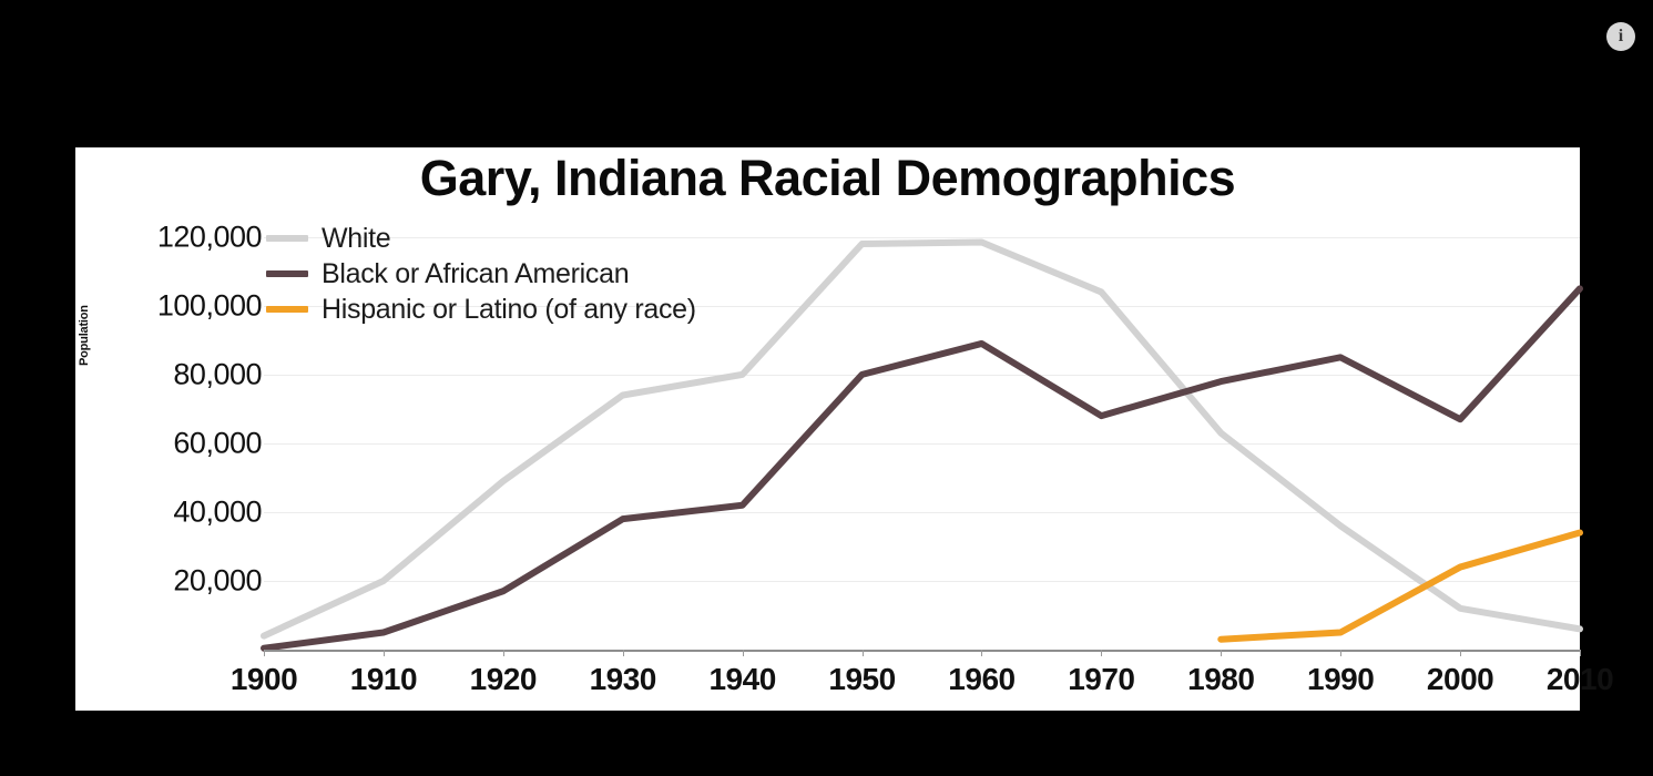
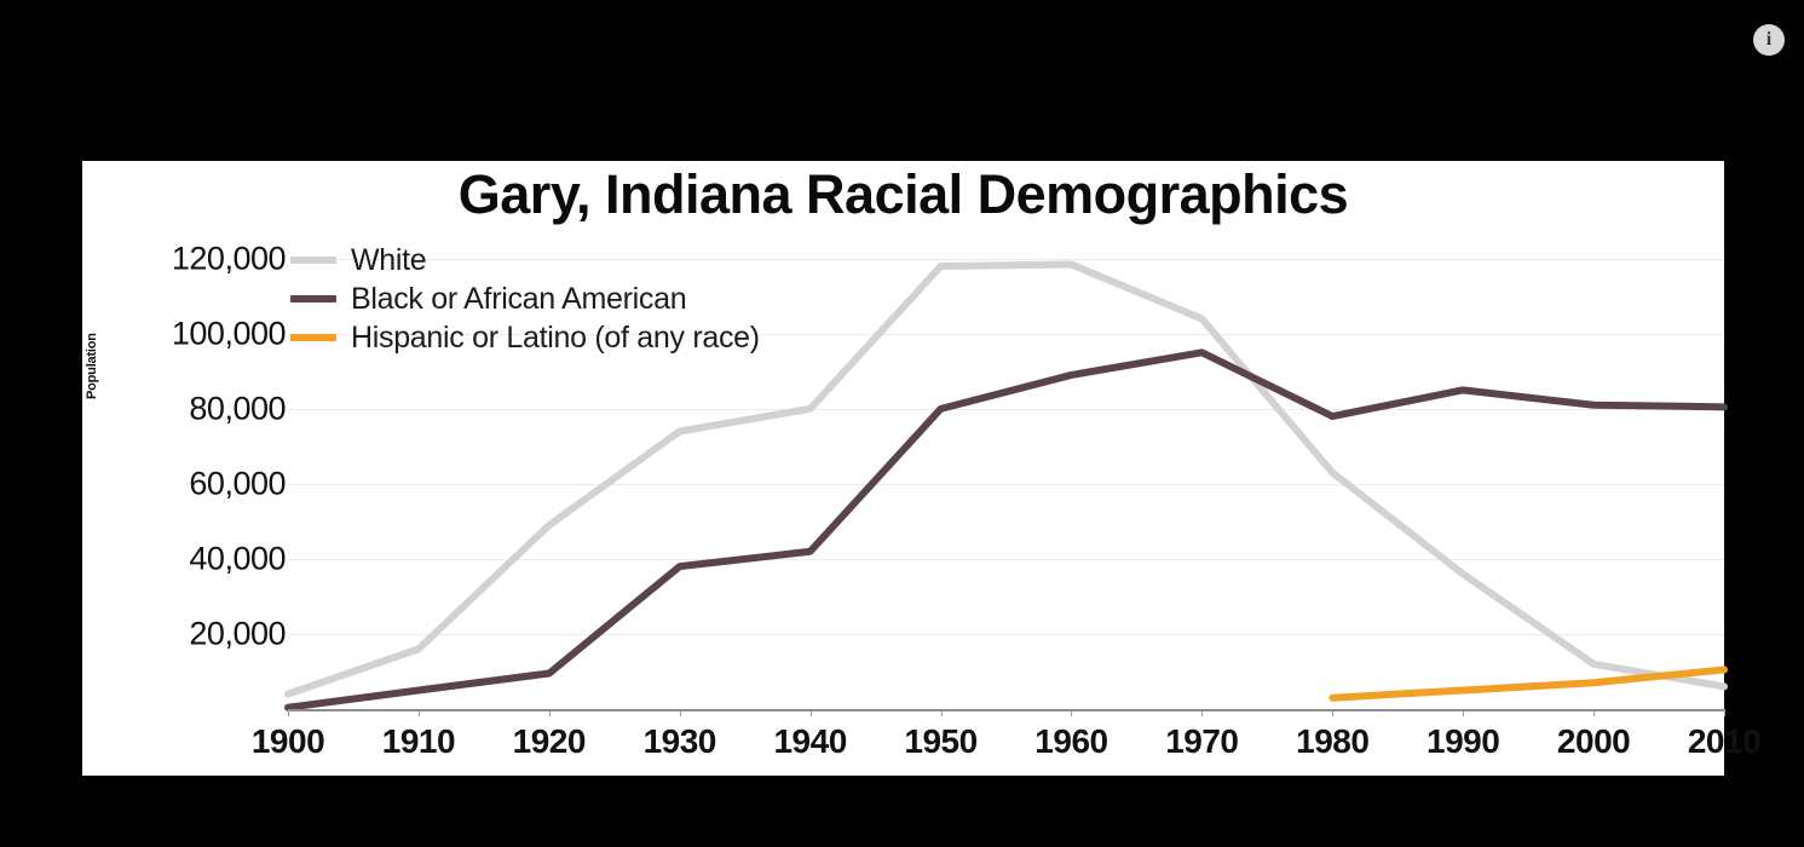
White/1910: 20000 -> 16000
Black or African American/1920: 17000 -> 10000
Black or African American/1970: 68000 -> 95000
Black or African American/2000: 67000 -> 81000
Hispanic or Latino (of any race)/2000: 24000 -> 7000
Black or African American/2010: 105000 -> 80000
Hispanic or Latino (of any race)/2010: 34000 -> 10000
